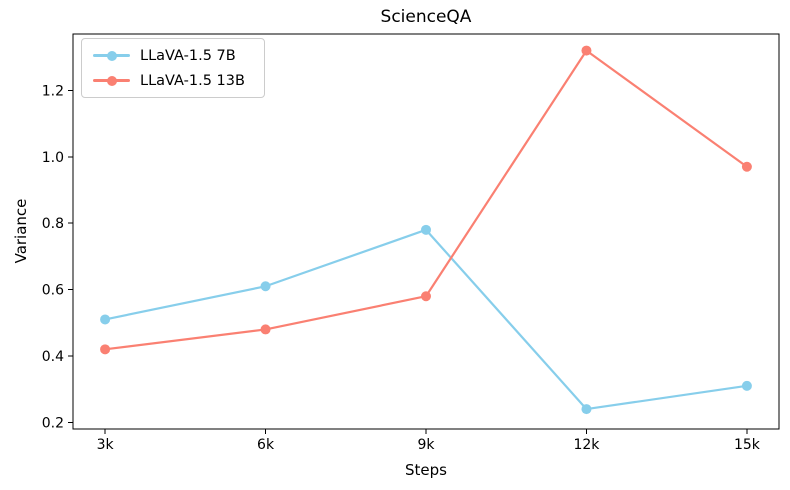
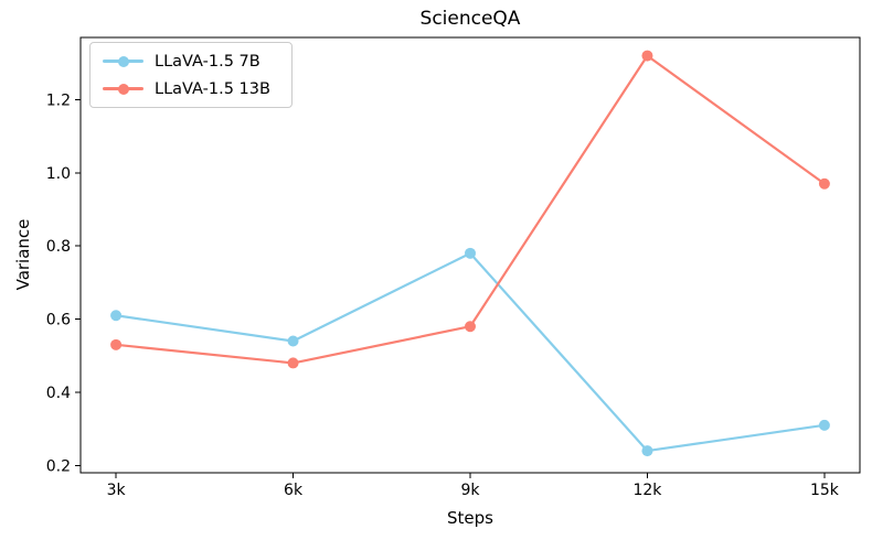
LLaVA-1.5 7B/3k: 0.51 -> 0.61
LLaVA-1.5 13B/3k: 0.42 -> 0.53
LLaVA-1.5 7B/6k: 0.61 -> 0.54
